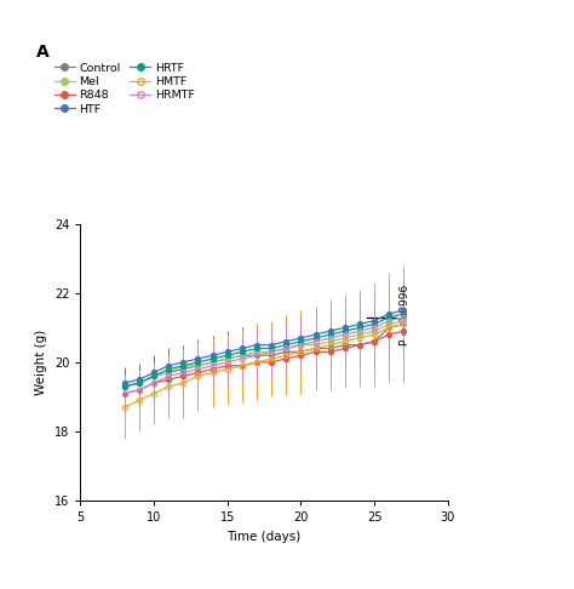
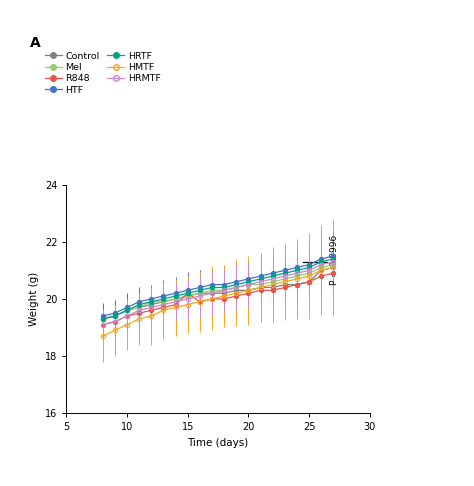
R848/15: 19.9 -> 20.2
